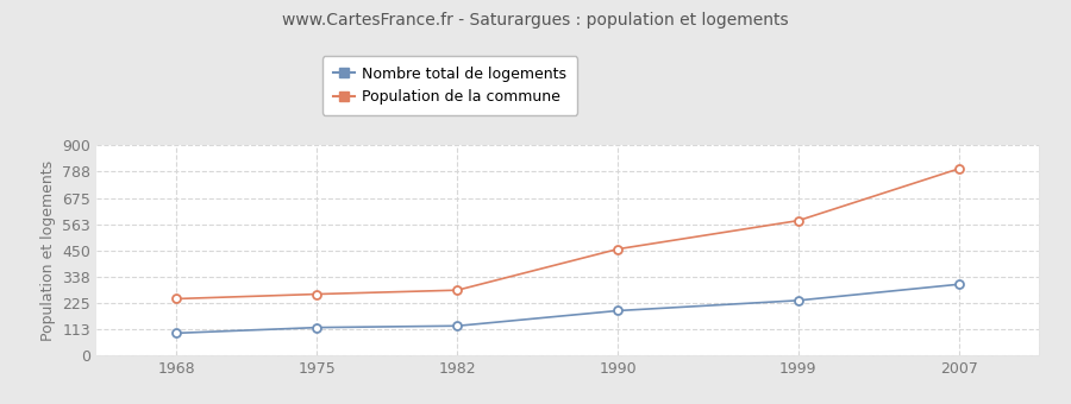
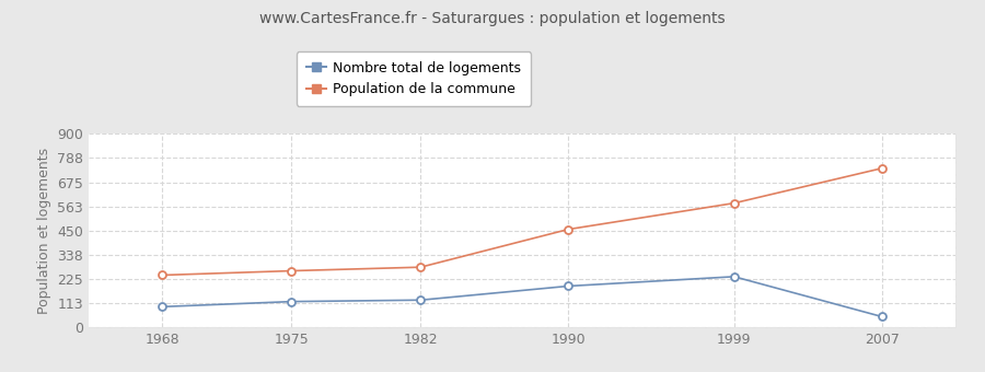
Nombre total de logements/2007: 300 -> 50
Population de la commune/2007: 800 -> 740
